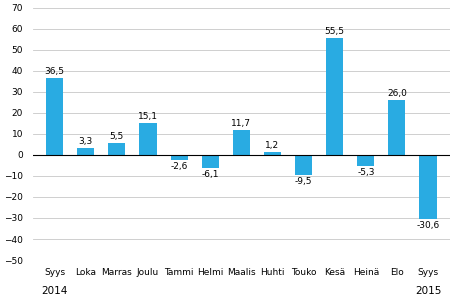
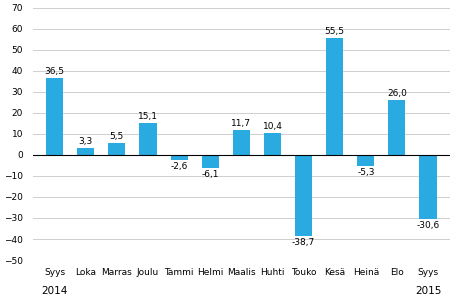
Huhti: 1,2 -> 10,4
Touko: -9,5 -> -38,7
